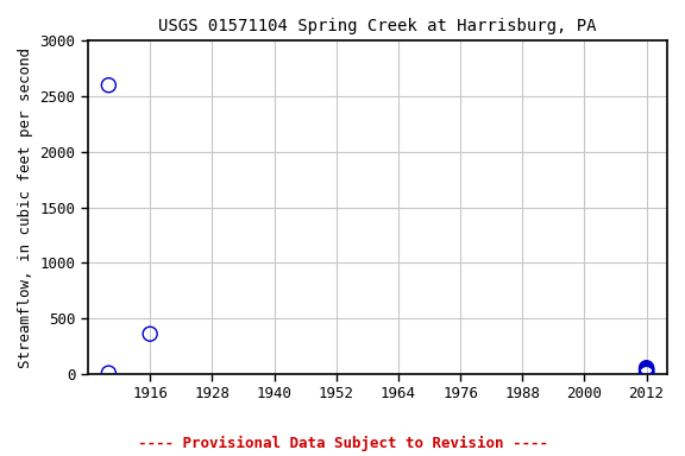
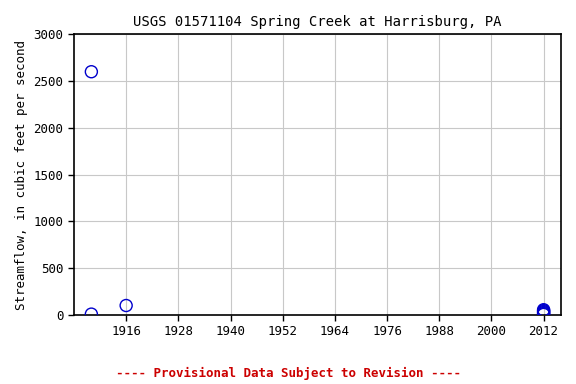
1916: 360 -> 100
